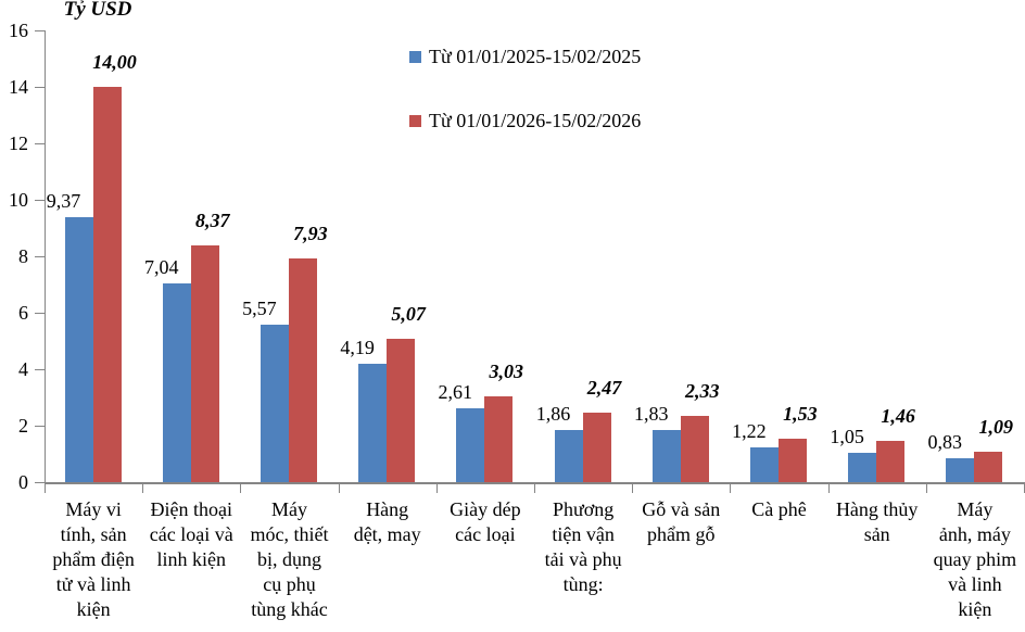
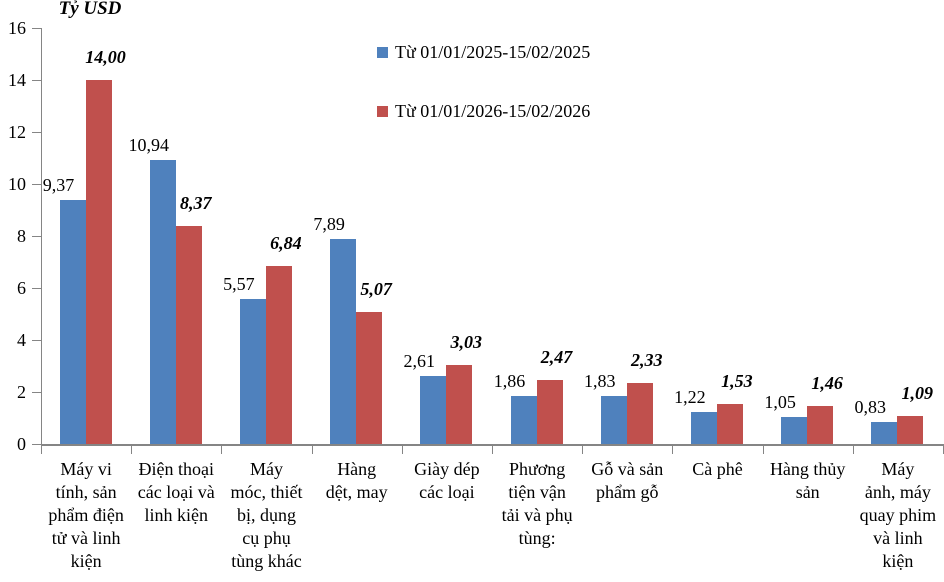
Từ 01/01/2025-15/02/2025/Điện thoại các loại và linh kiện: 7,04 -> 10,94
Từ 01/01/2026-15/02/2026/Máy móc, thiết bị, dụng cụ phụ tùng khác: 7,93 -> 6,84
Từ 01/01/2025-15/02/2025/Hàng dệt, may: 4,19 -> 7,89
